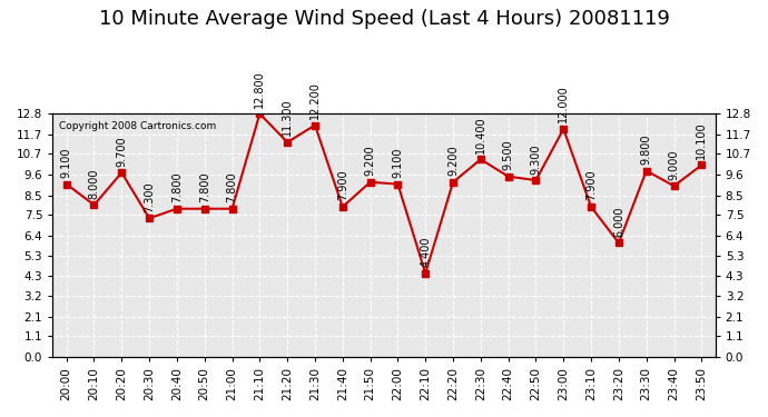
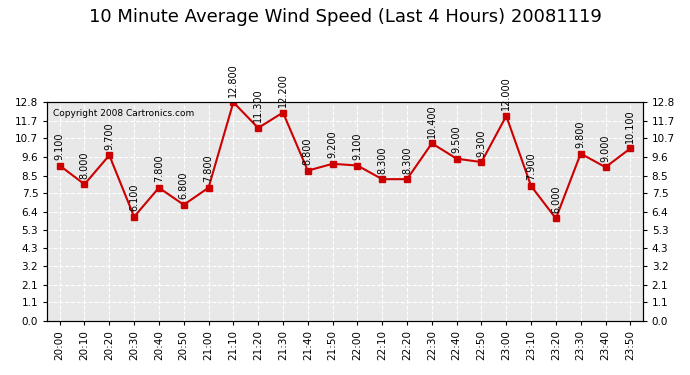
20:30: 7.300 -> 6.100
20:50: 7.800 -> 6.800
21:40: 7.900 -> 8.800
22:10: 4.400 -> 8.300
22:20: 9.200 -> 8.300
